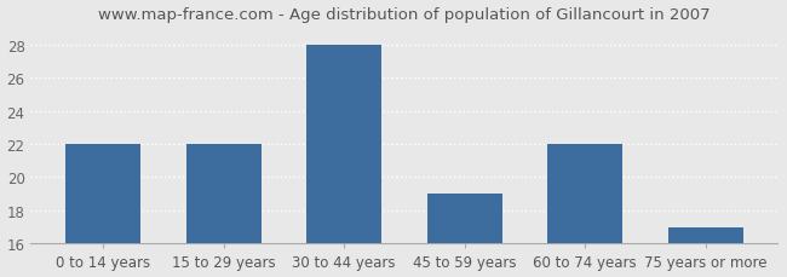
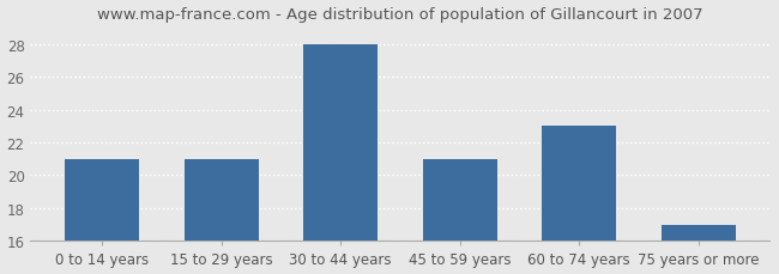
0 to 14 years: 22 -> 21
15 to 29 years: 22 -> 21
45 to 59 years: 19 -> 21
60 to 74 years: 22 -> 23
